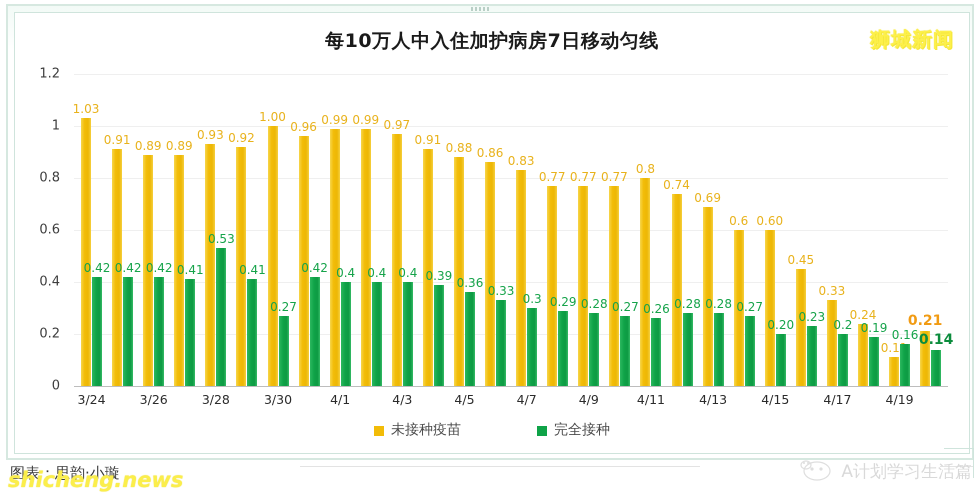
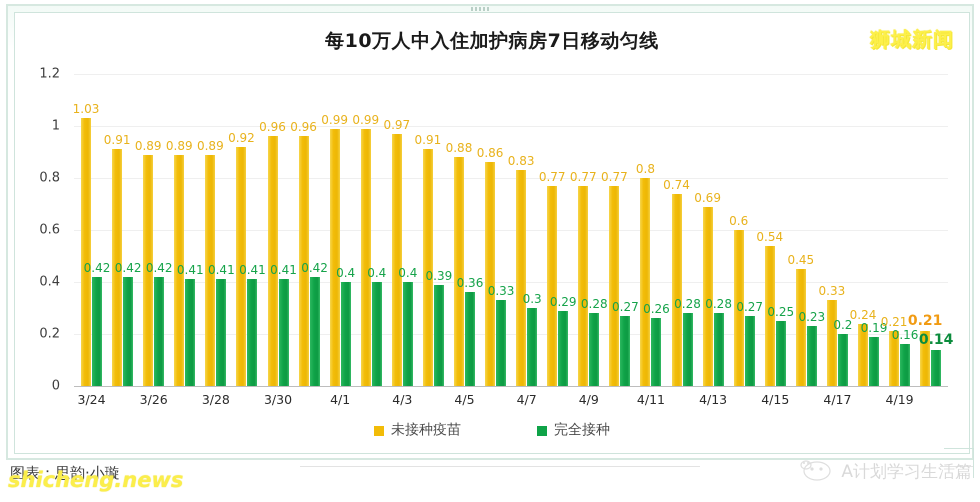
未接种疫苗/3/28: 0.93 -> 0.89
完全接种/3/28: 0.53 -> 0.41
未接种疫苗/3/30: 1.00 -> 0.96
完全接种/3/30: 0.27 -> 0.41
未接种疫苗/4/15: 0.60 -> 0.54
完全接种/4/15: 0.20 -> 0.25
未接种疫苗/4/19: 0.11 -> 0.21
